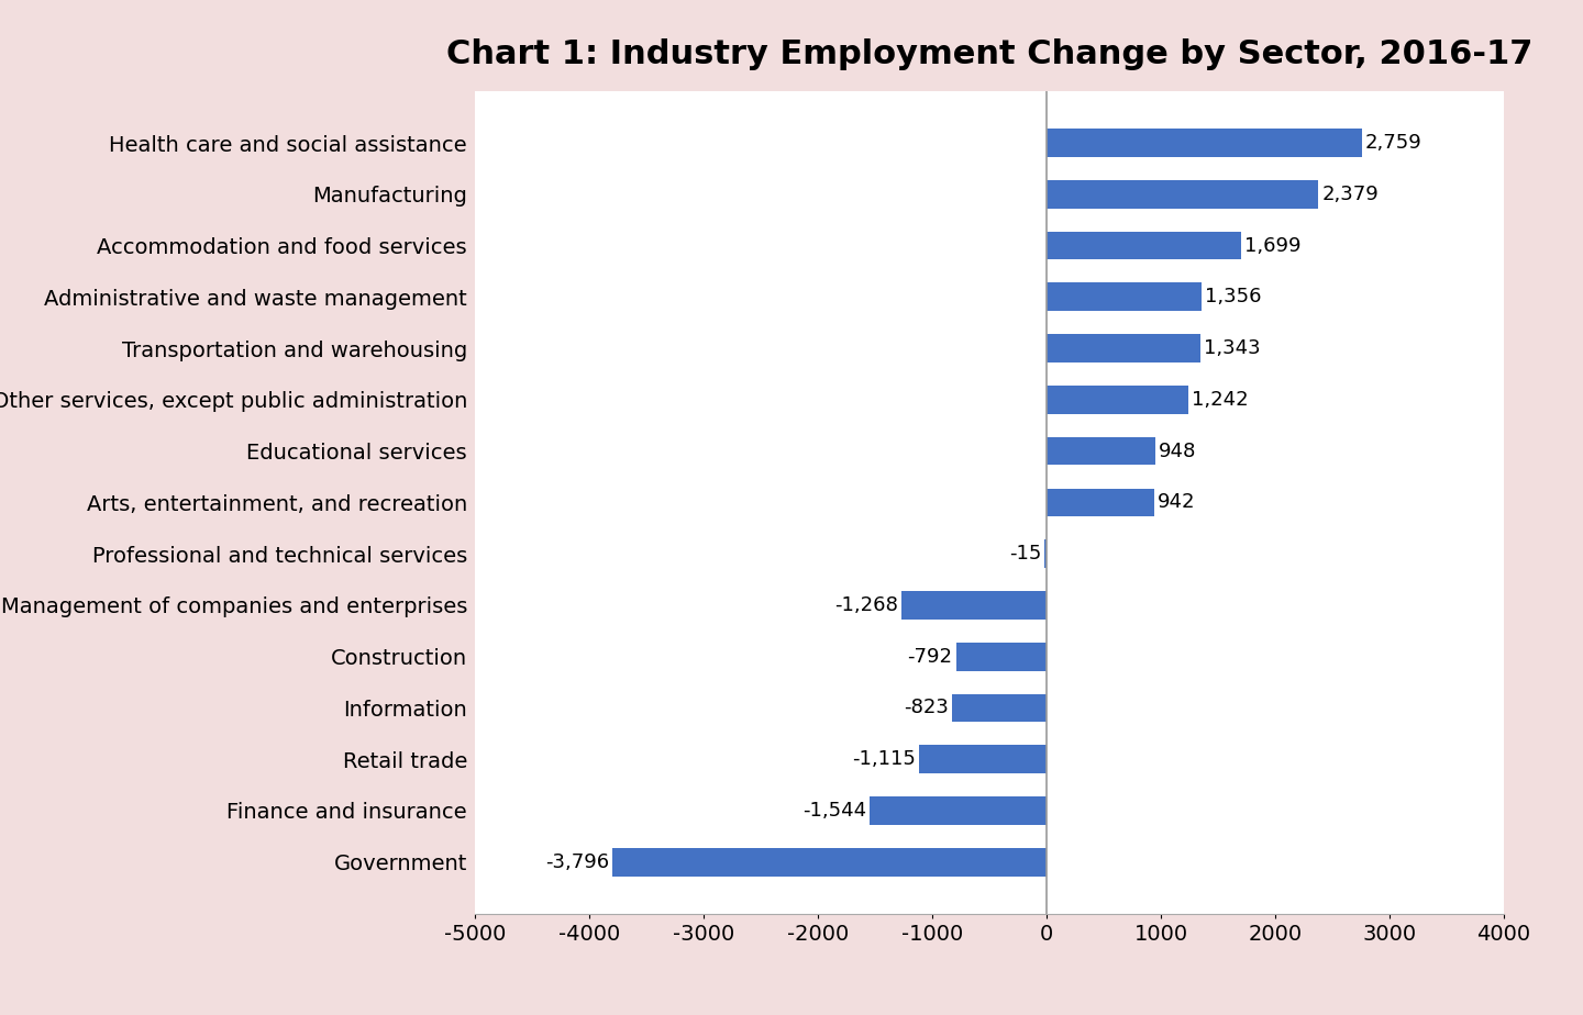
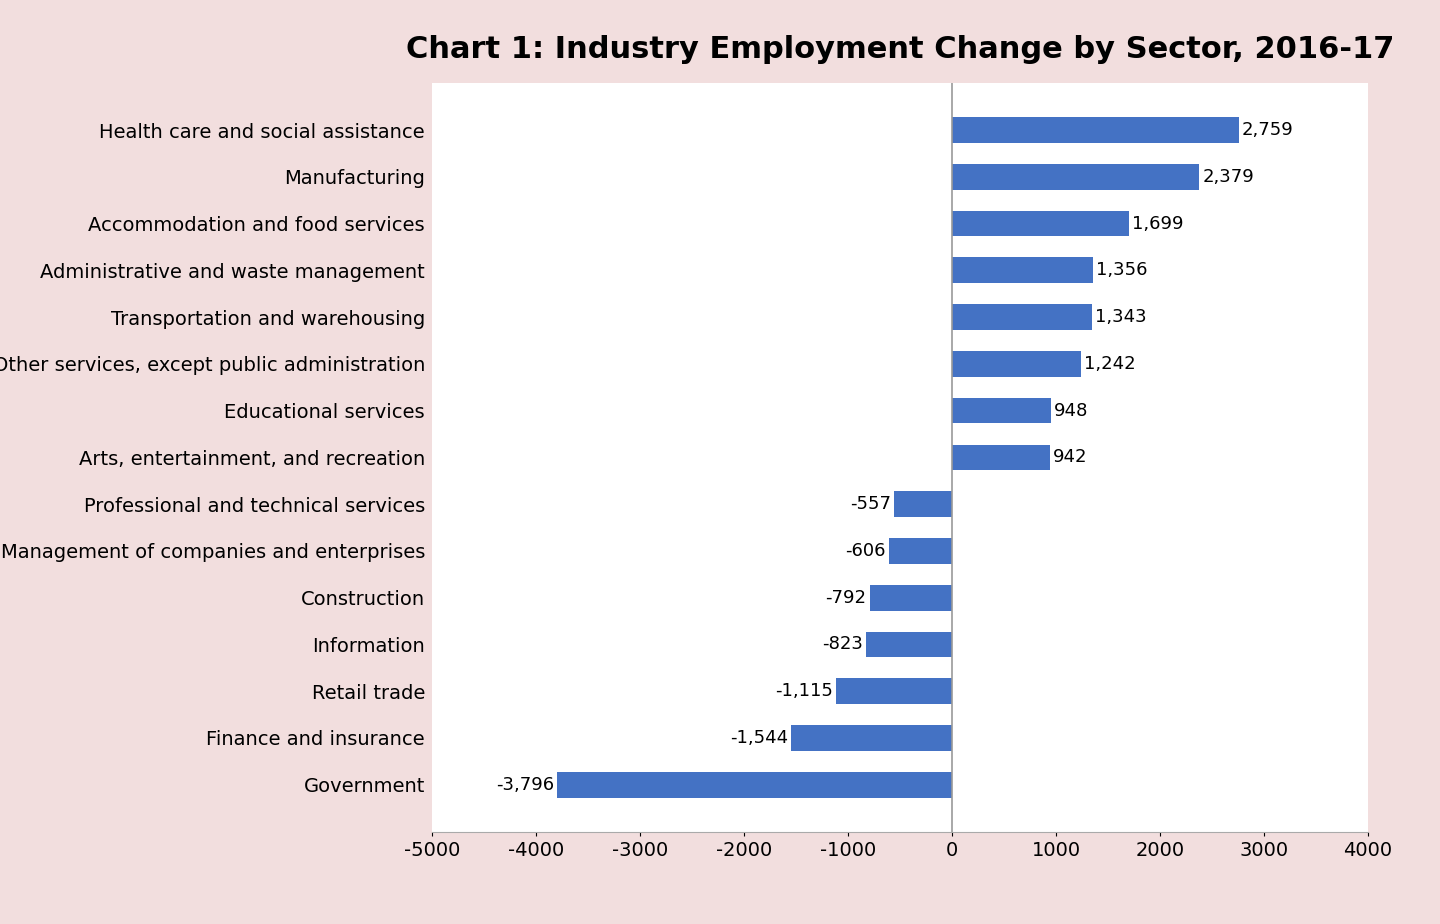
Professional and technical services: -15 -> -557
Management of companies and enterprises: -1,268 -> -606
